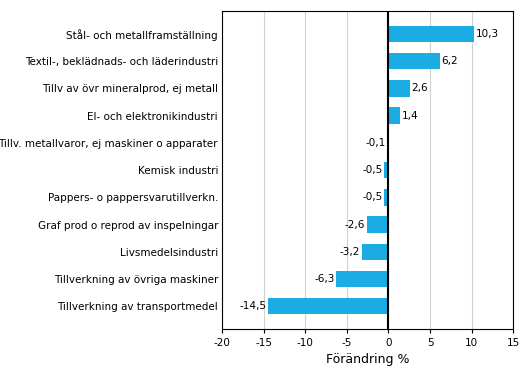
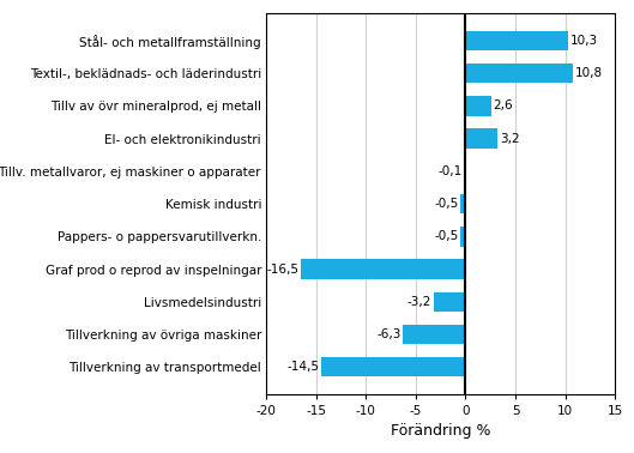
Textil-, beklädnads- och läderindustri: 6,2 -> 10,8
El- och elektronikindustri: 1,4 -> 3,2
Graf prod o reprod av inspelningar: -2,6 -> -16,5
